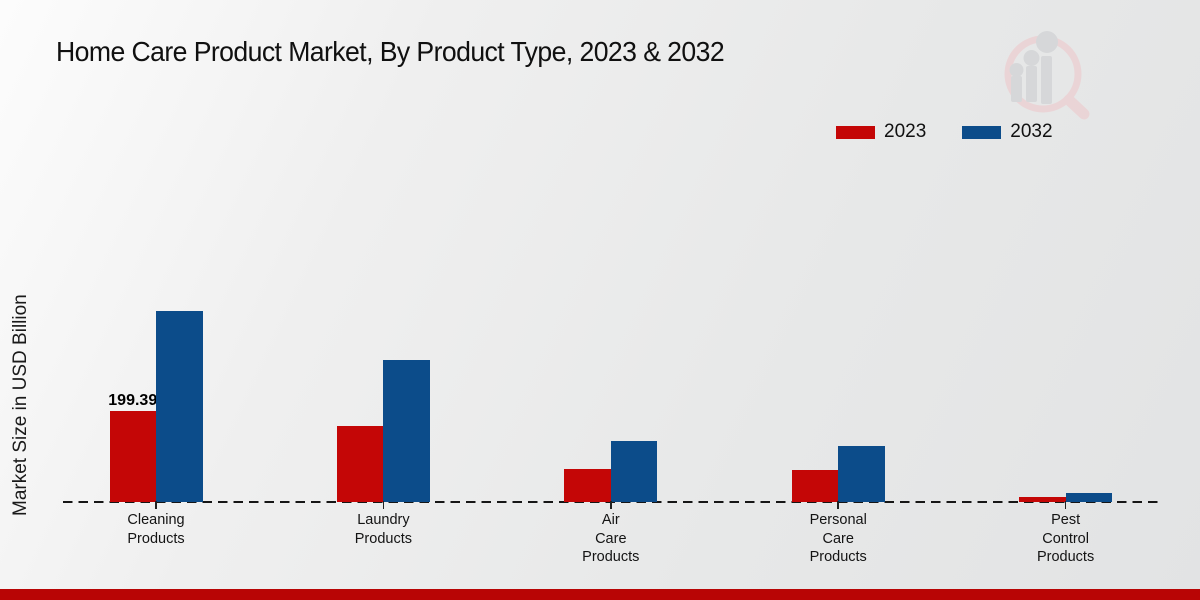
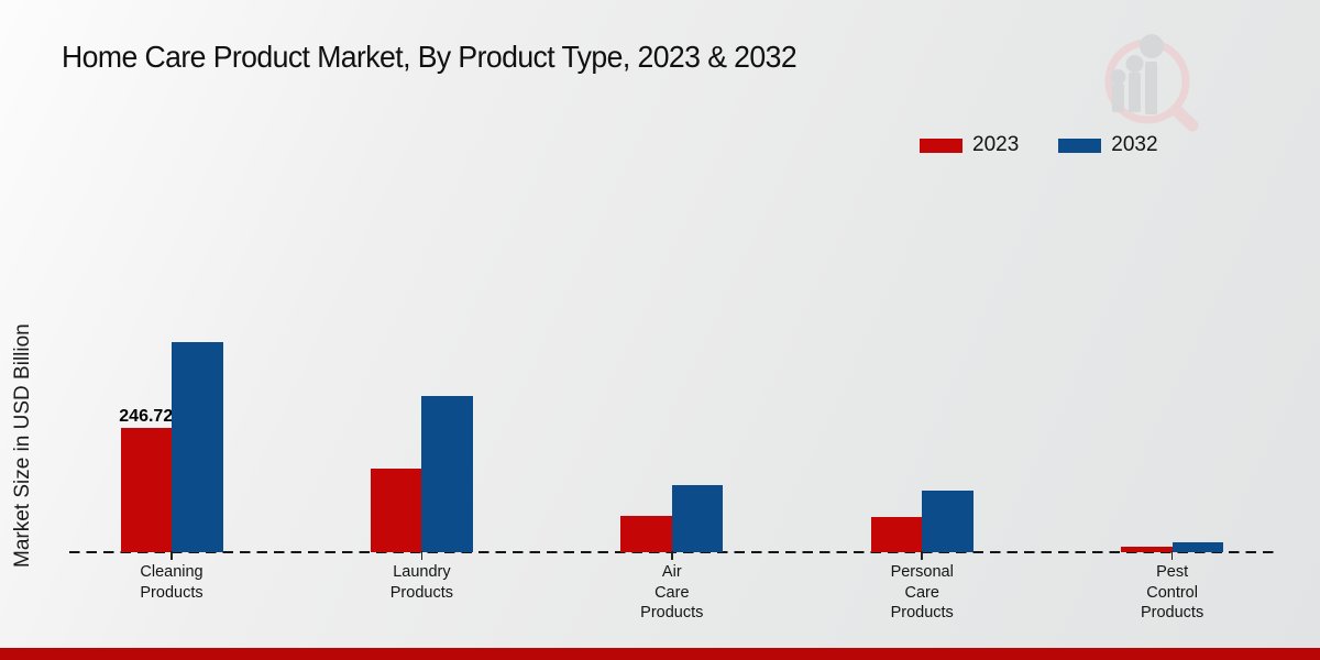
2023/Cleaning Products: 199.39 -> 246.72
